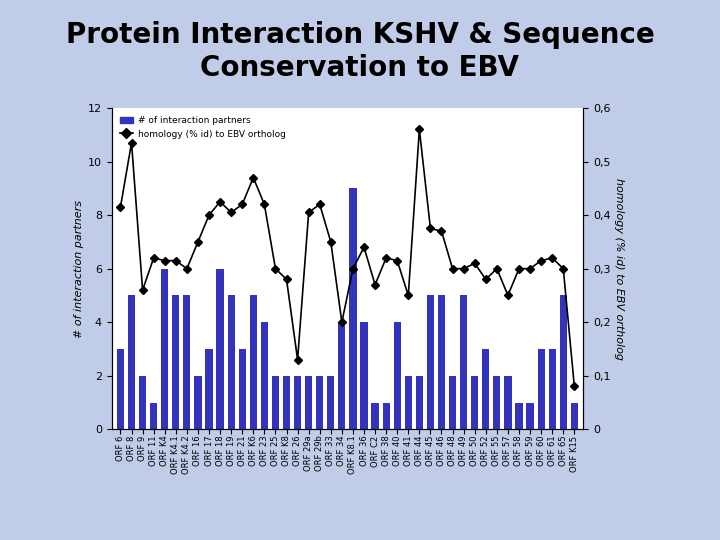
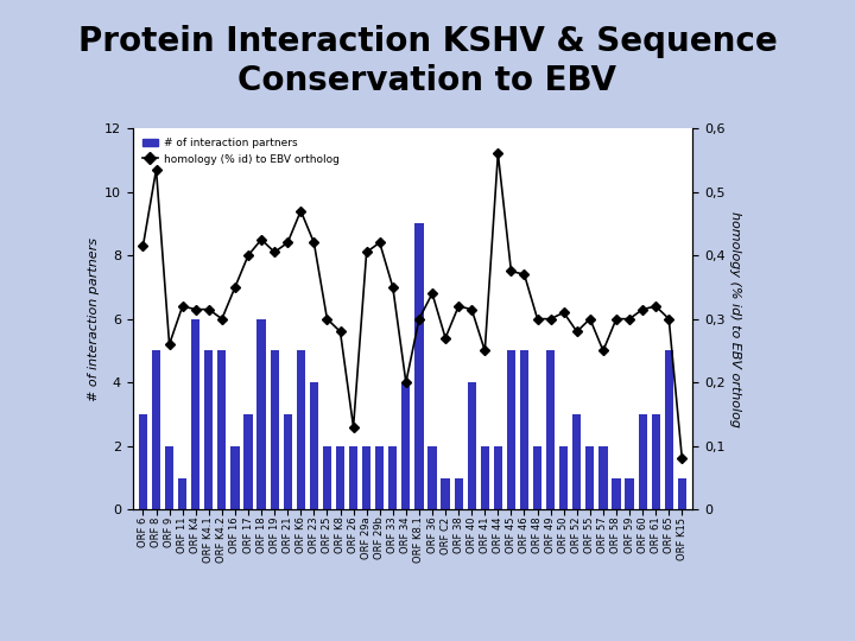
# of interaction partners/ORF 36: 4 -> 2
